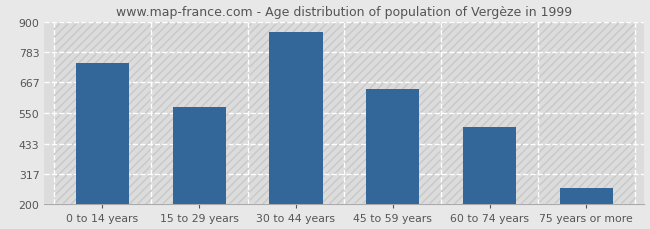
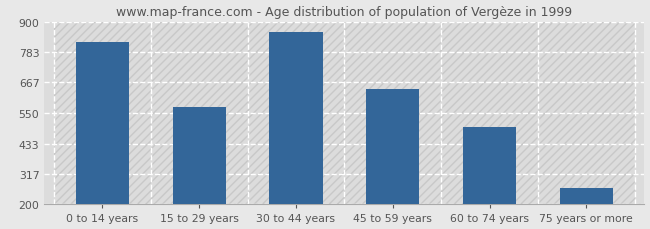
0 to 14 years: 740 -> 820
